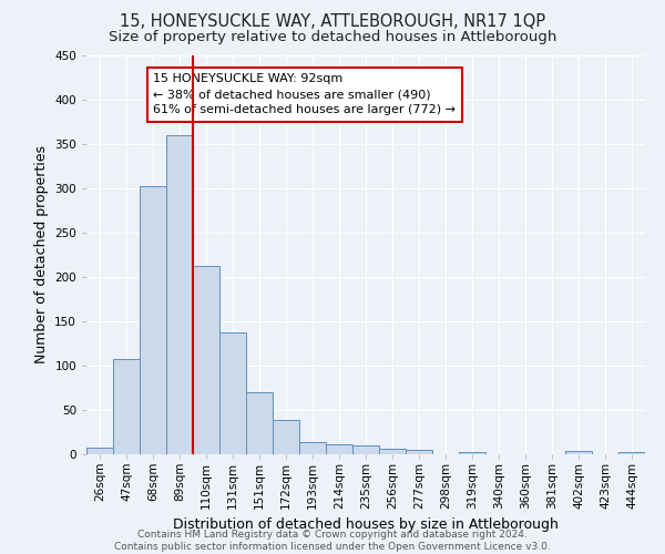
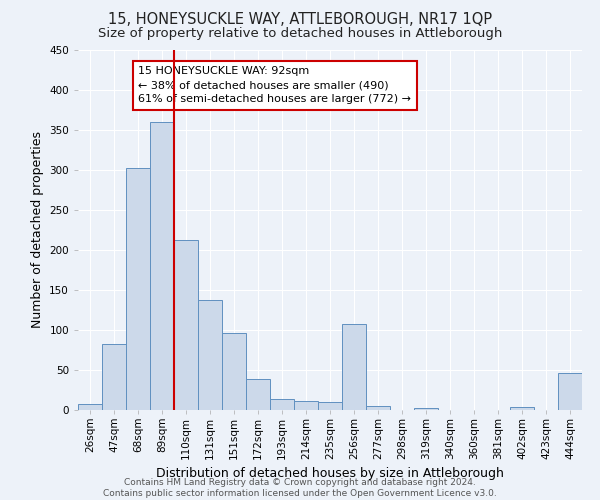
47sqm: 108 -> 82
151sqm: 70 -> 96
256sqm: 6 -> 108
444sqm: 3 -> 46
